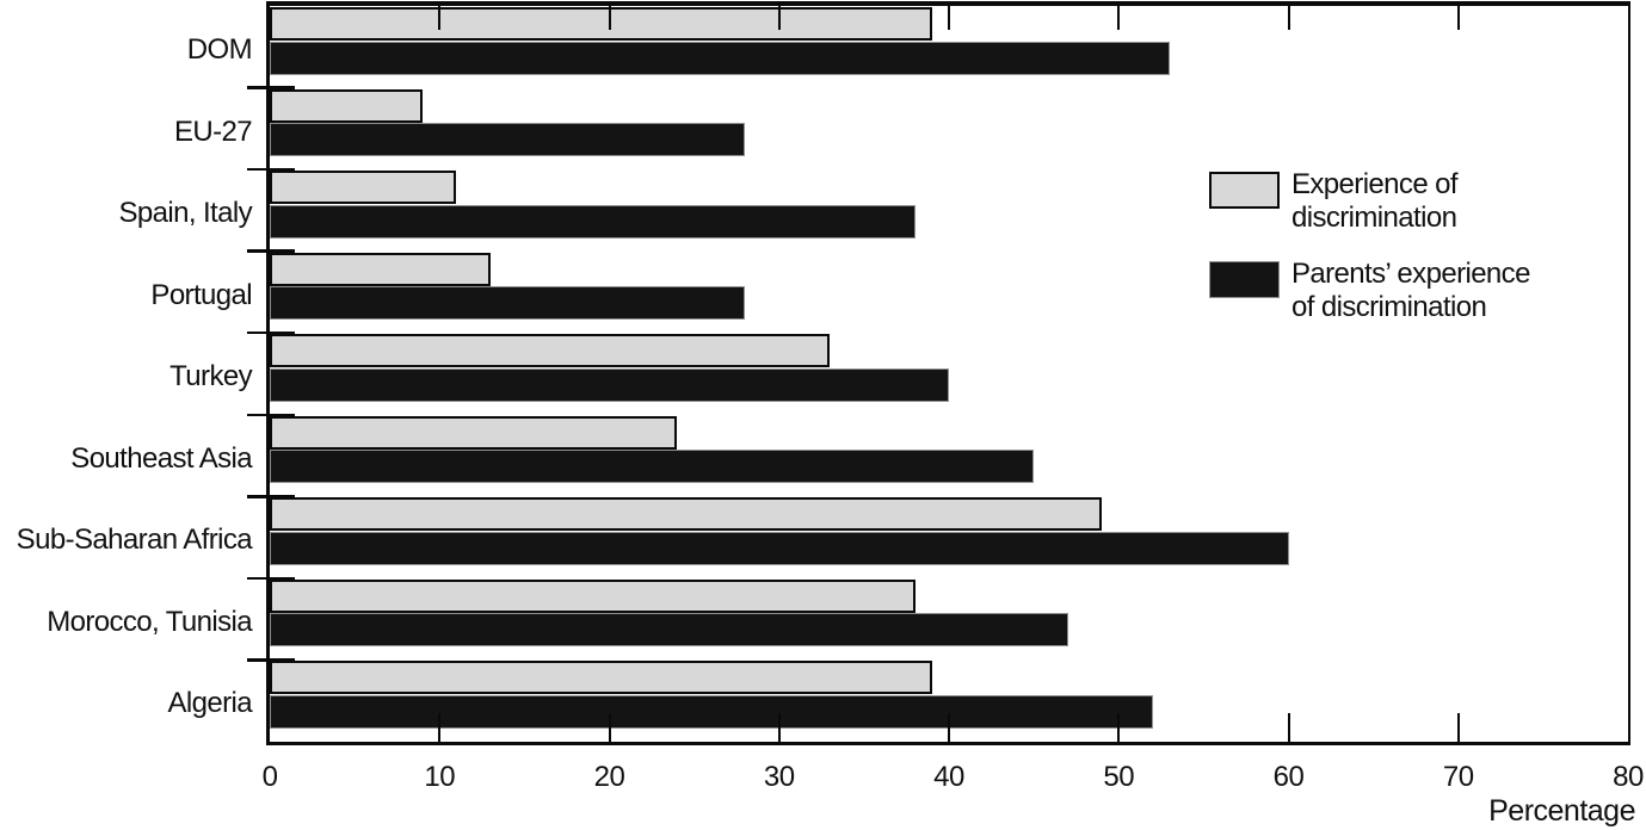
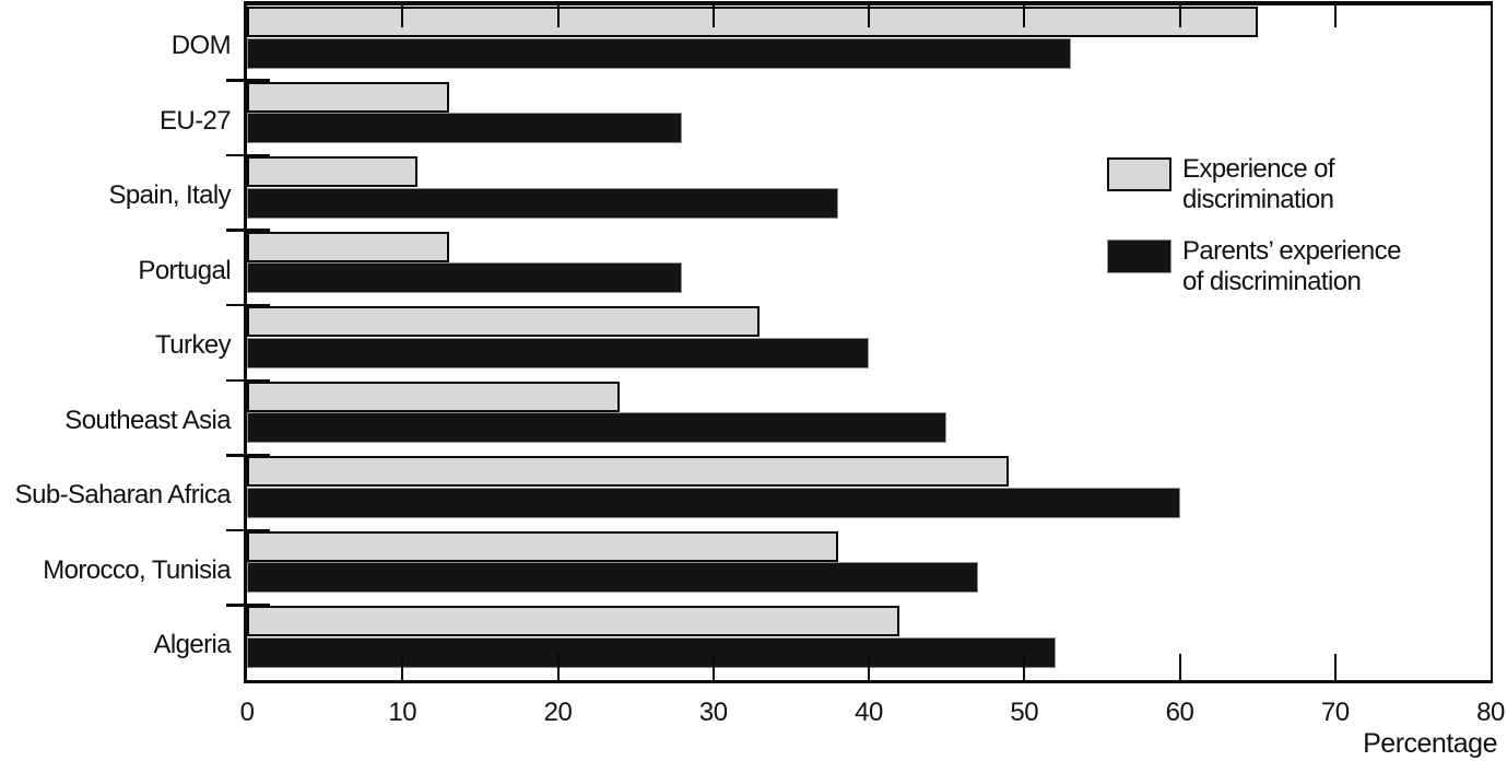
Experience of discrimination/DOM: 39 -> 65
Experience of discrimination/EU-27: 9 -> 13
Experience of discrimination/Algeria: 39 -> 42
